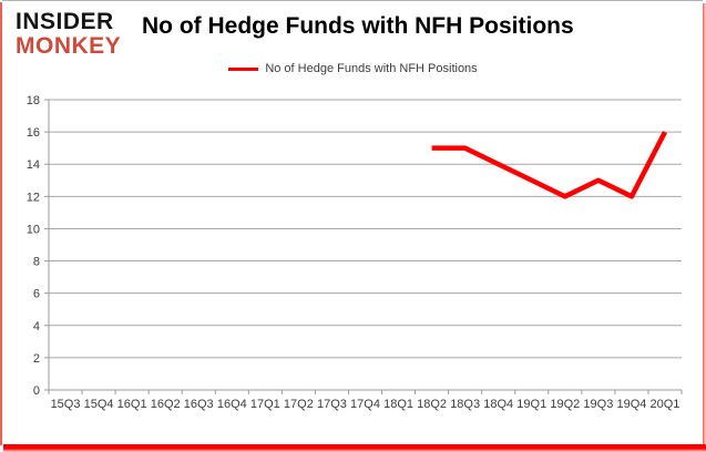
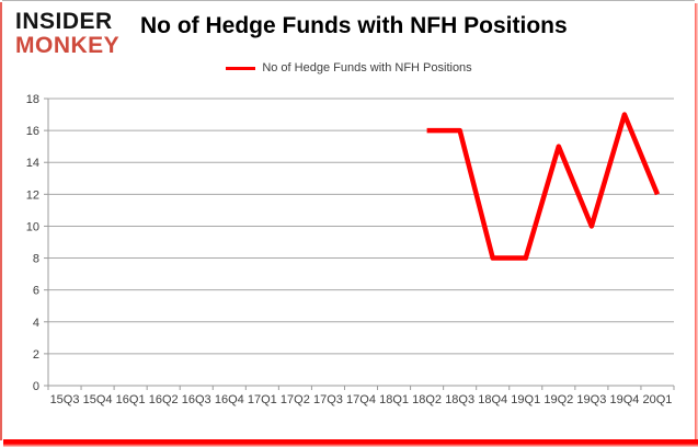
18Q2: 15 -> 16
18Q3: 15 -> 16
18Q4: 14 -> 8
19Q1: 13 -> 8
19Q2: 12 -> 15
19Q3: 13 -> 10
19Q4: 12 -> 17
20Q1: 16 -> 12
